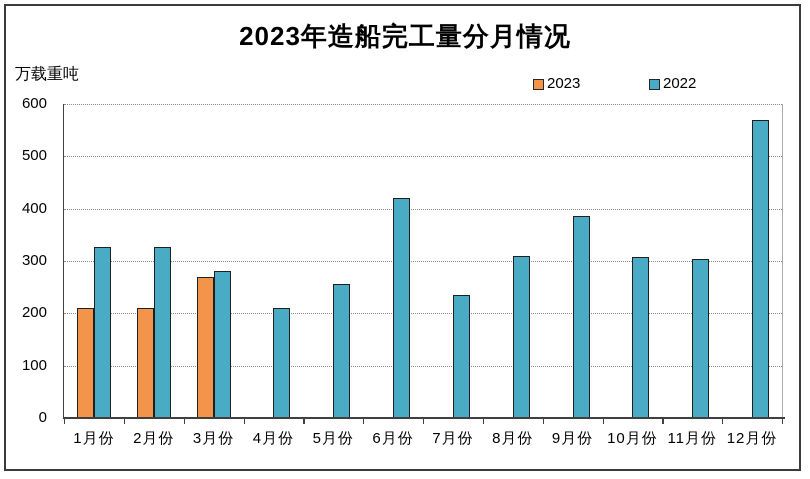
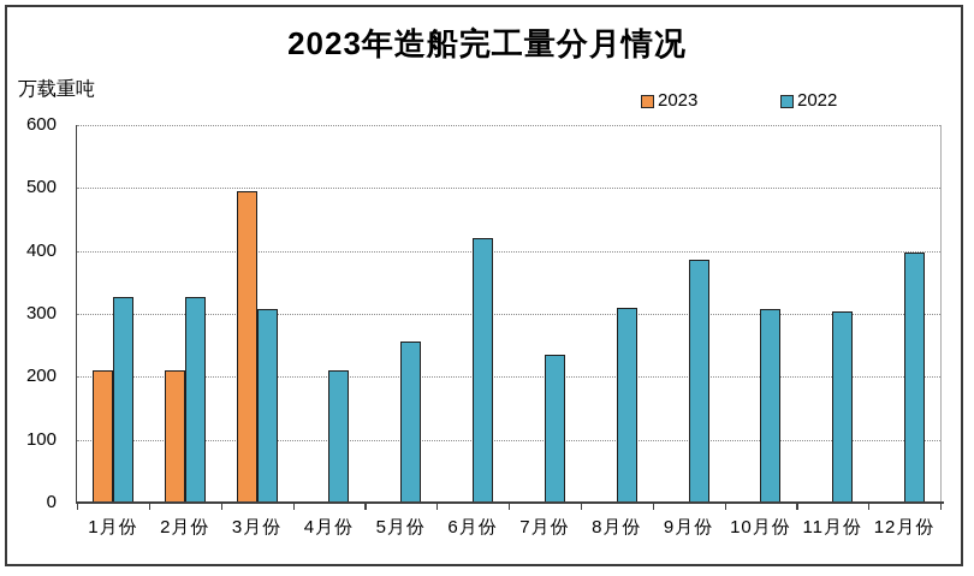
2023/3月份: 270 -> 500
2022/3月份: 280 -> 310
2022/12月份: 570 -> 400
